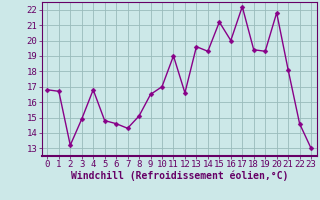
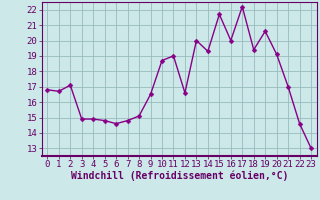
2: 13.2 -> 17.1
4: 16.8 -> 14.9
7: 14.3 -> 14.8
10: 17.0 -> 18.7
13: 19.6 -> 20.0
15: 21.2 -> 21.7
19: 19.3 -> 20.6
20: 21.8 -> 19.1
21: 18.1 -> 17.0
